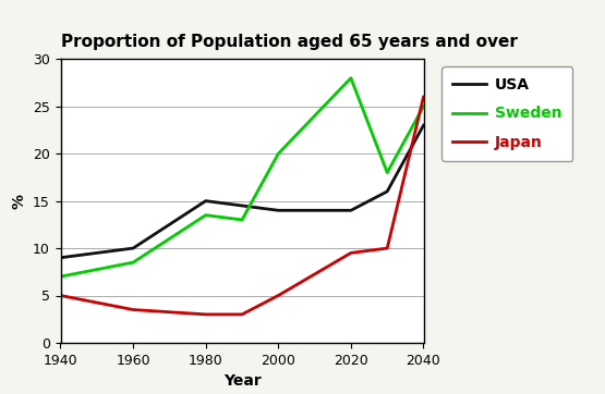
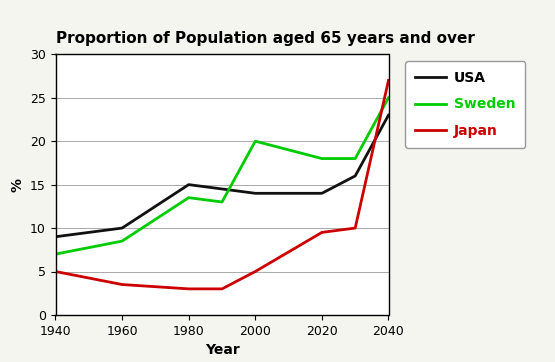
Sweden/2020: 28.0 -> 18.0
Japan/2040: 26.0 -> 27.0
